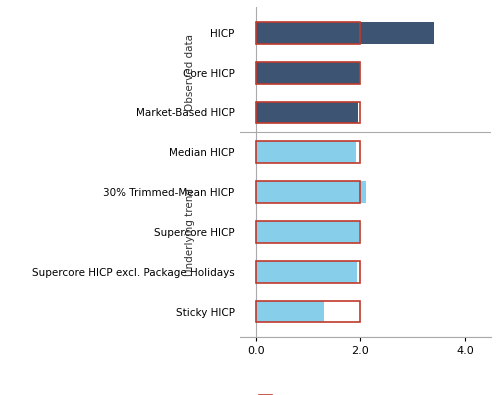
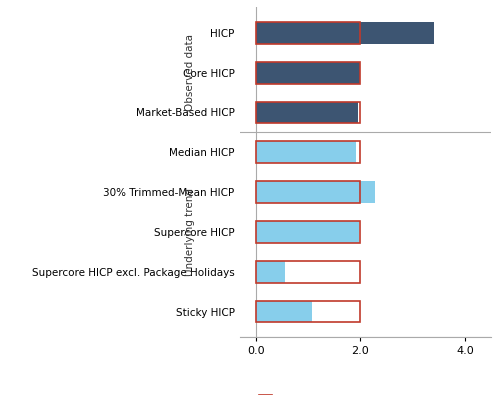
30% Trimmed-Mean HICP: 2.10 -> 2.28
Supercore HICP excl. Package Holidays: 1.93 -> 0.56
Sticky HICP: 1.30 -> 1.08
